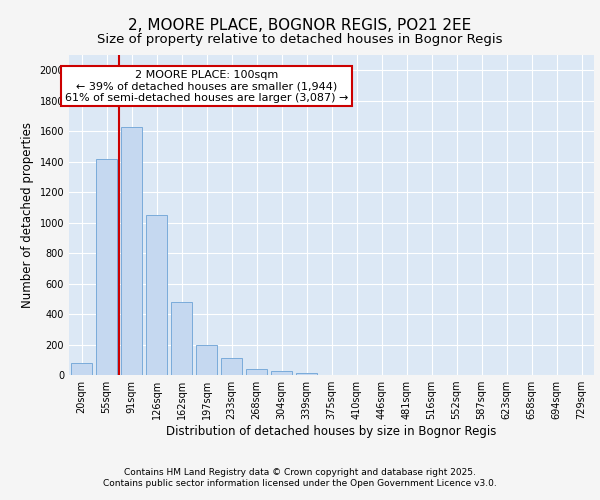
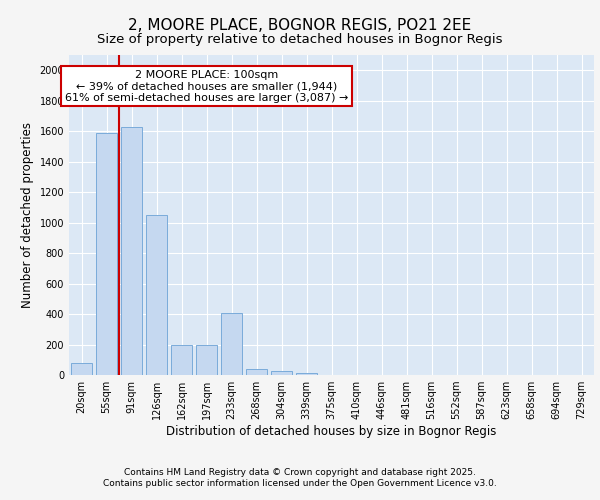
55sqm: 1420 -> 1590
162sqm: 480 -> 200
233sqm: 110 -> 410
